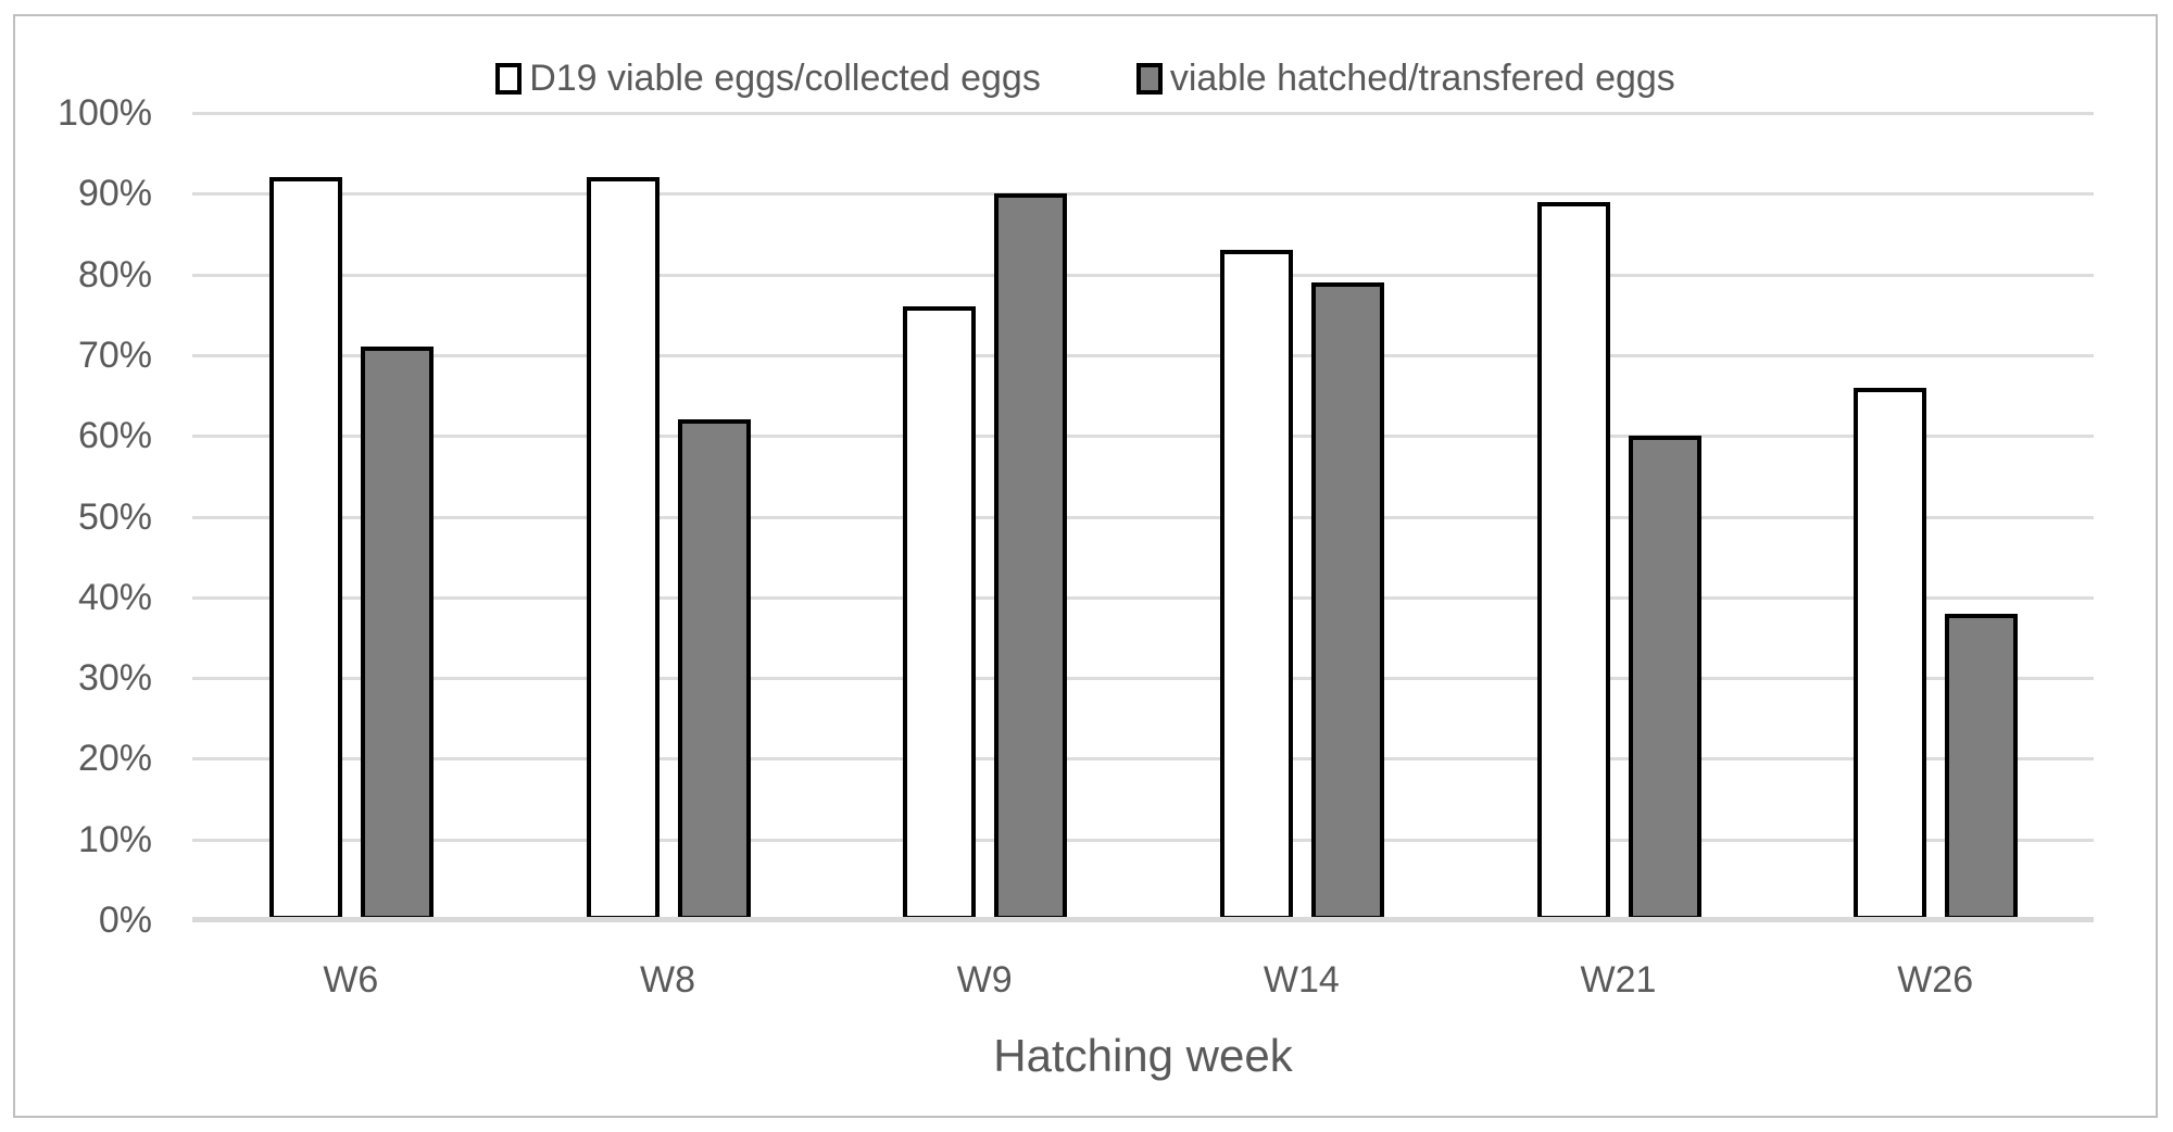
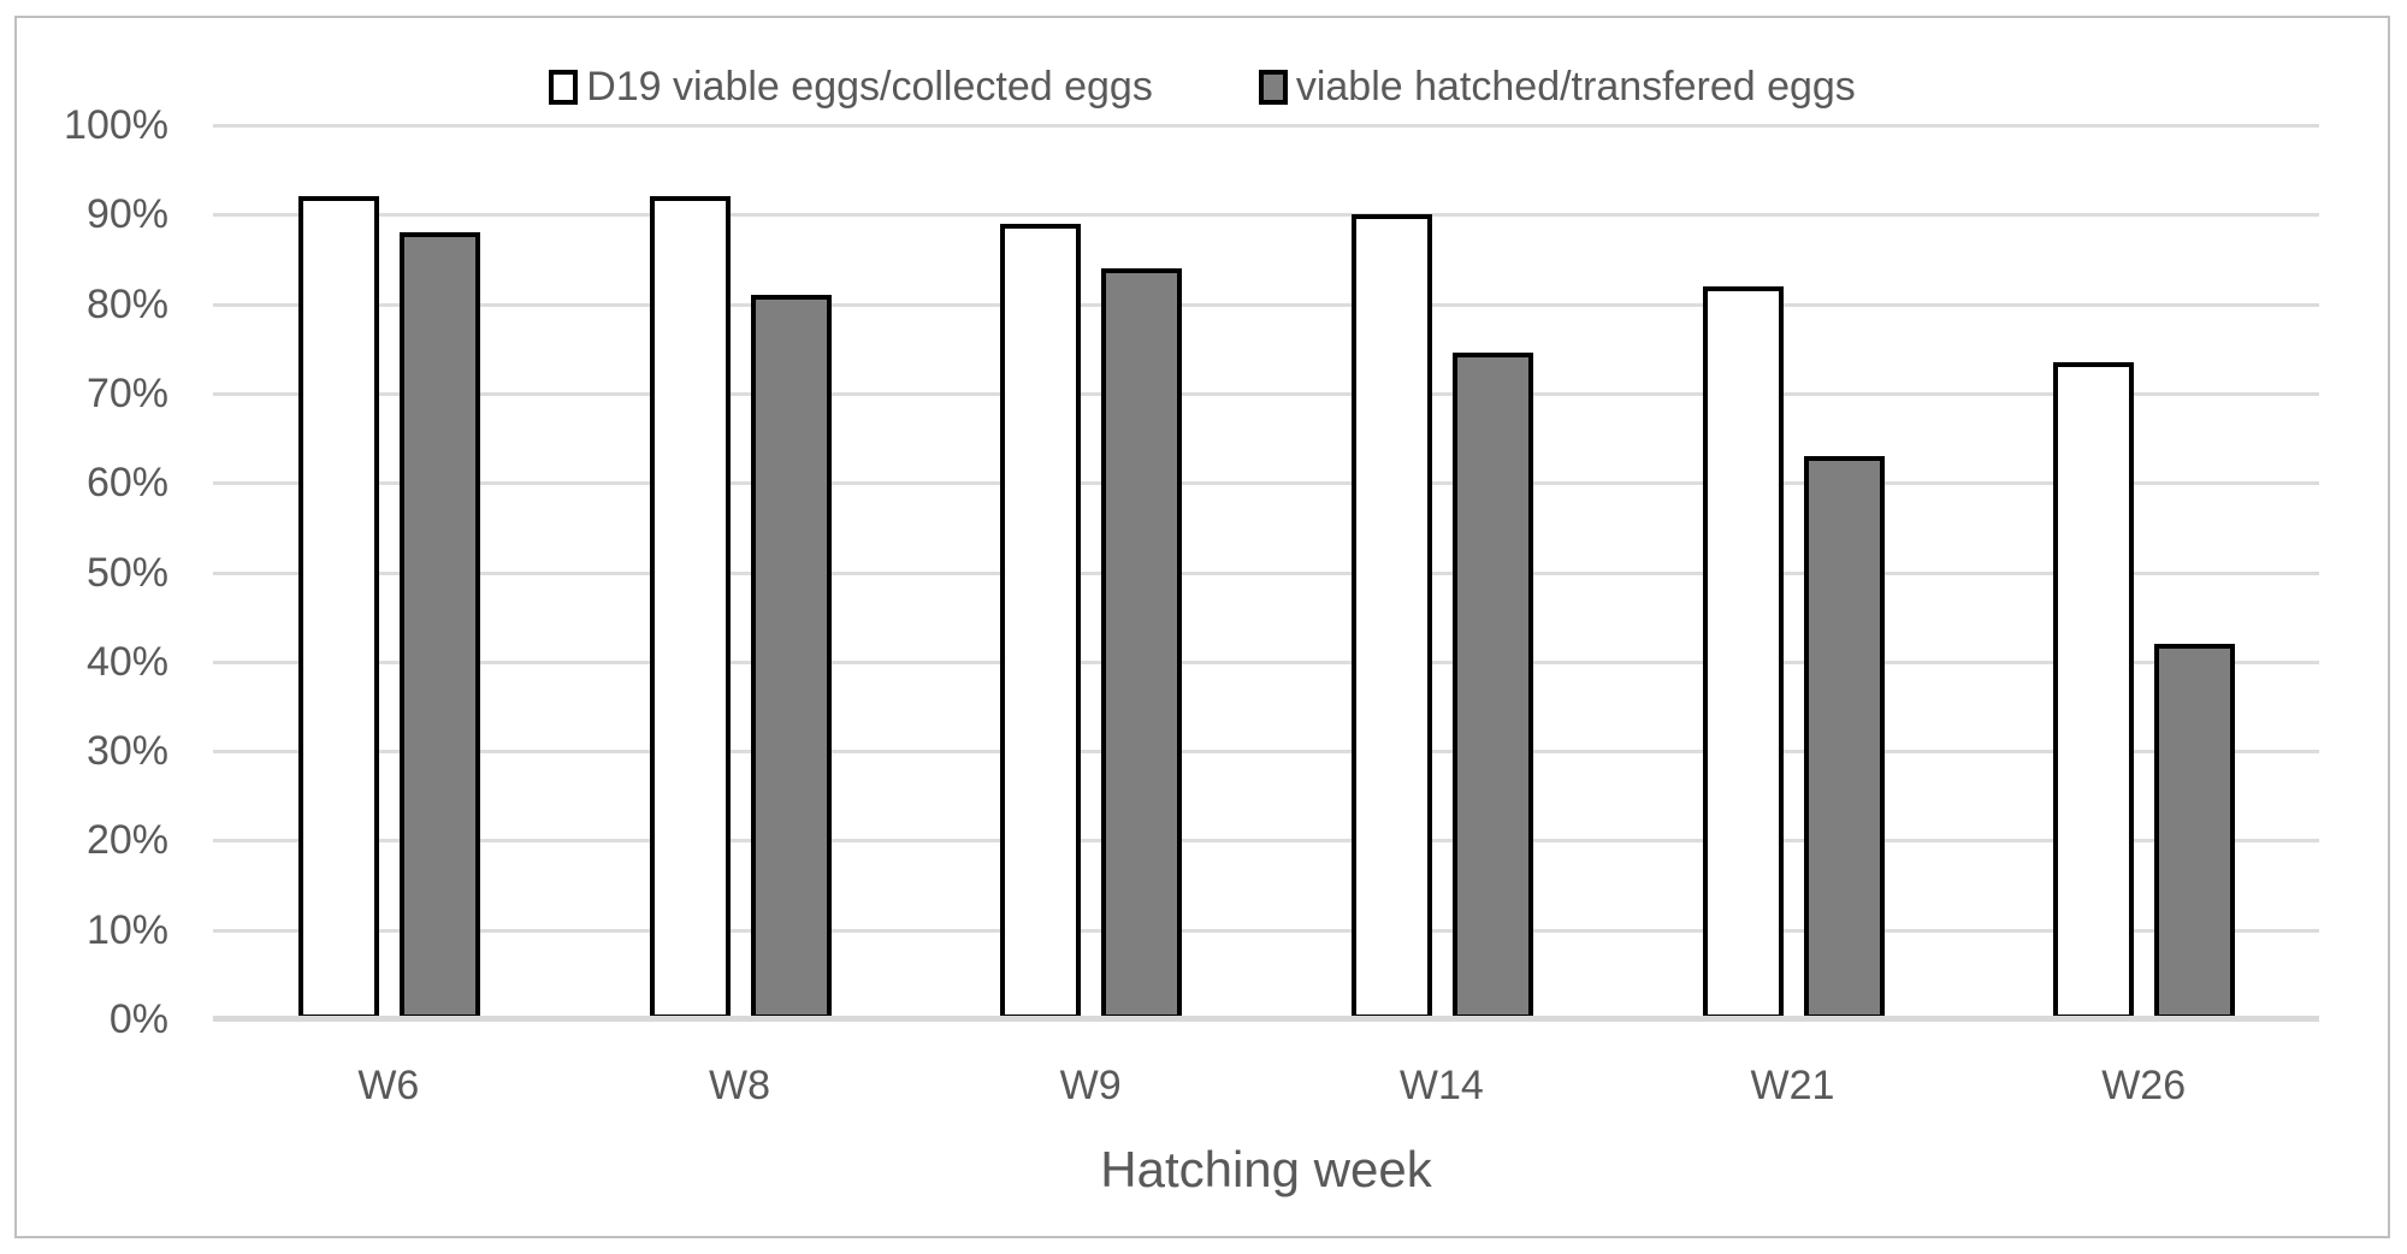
viable hatched/transfered eggs/W6: 71% -> 88%
viable hatched/transfered eggs/W8: 62% -> 81%
D19 viable eggs/collected eggs/W9: 76% -> 89%
viable hatched/transfered eggs/W9: 90% -> 84%
D19 viable eggs/collected eggs/W14: 83% -> 90%
viable hatched/transfered eggs/W14: 79% -> 74%
D19 viable eggs/collected eggs/W21: 89% -> 82%
viable hatched/transfered eggs/W21: 60% -> 63%
D19 viable eggs/collected eggs/W26: 66% -> 74%
viable hatched/transfered eggs/W26: 38% -> 42%
